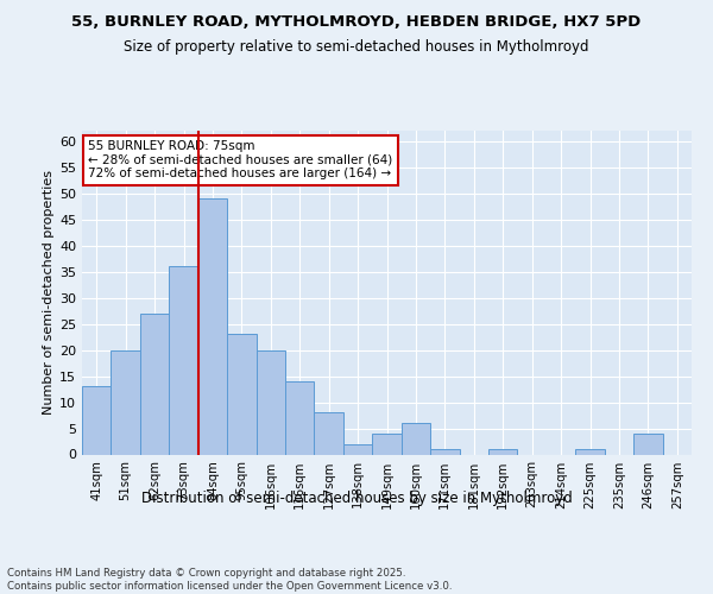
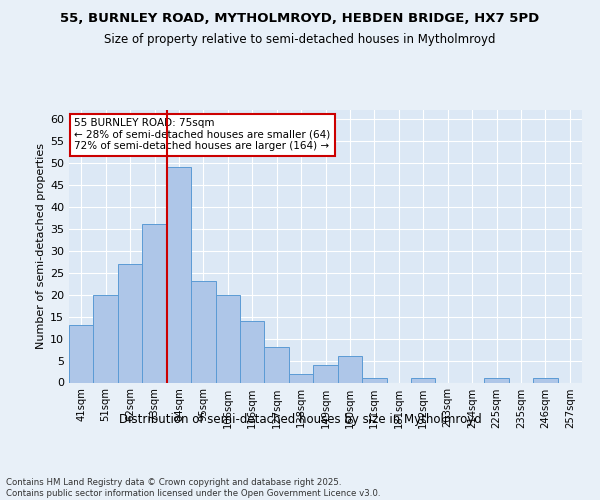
246sqm: 4 -> 1
